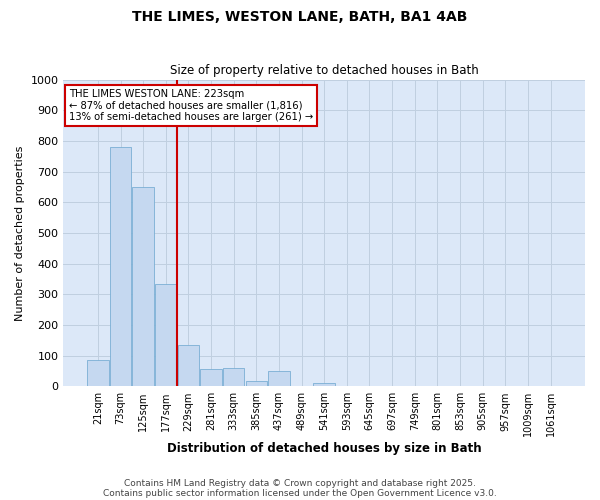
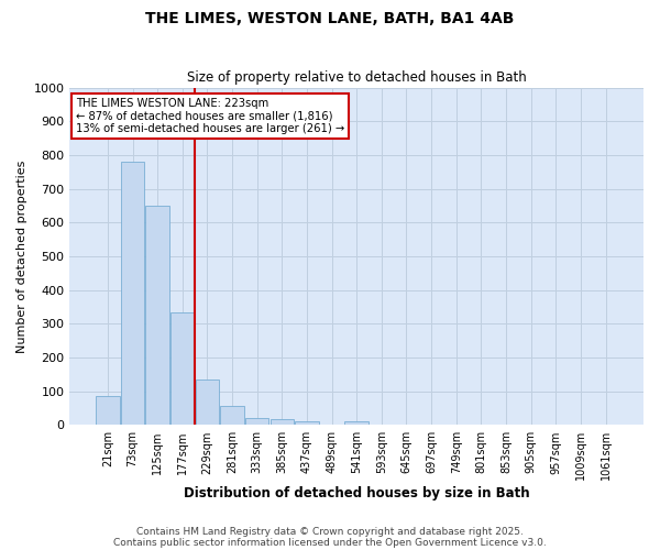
333sqm: 60 -> 22
437sqm: 50 -> 10
